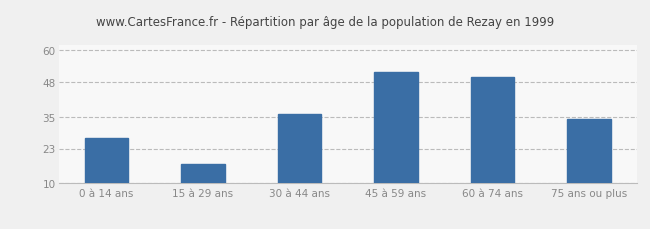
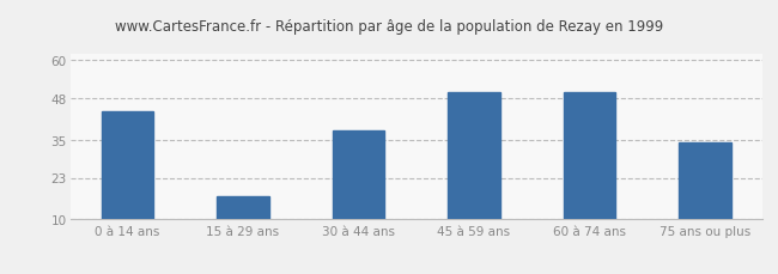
0 à 14 ans: 27 -> 44
30 à 44 ans: 36 -> 38
45 à 59 ans: 52 -> 50
